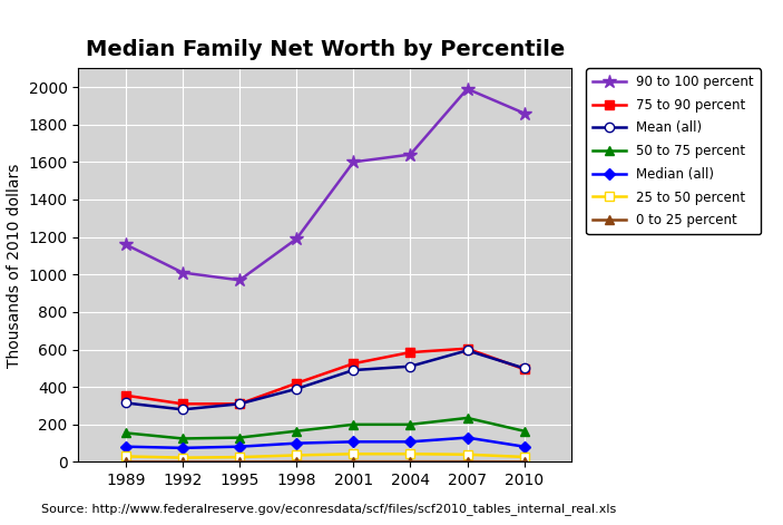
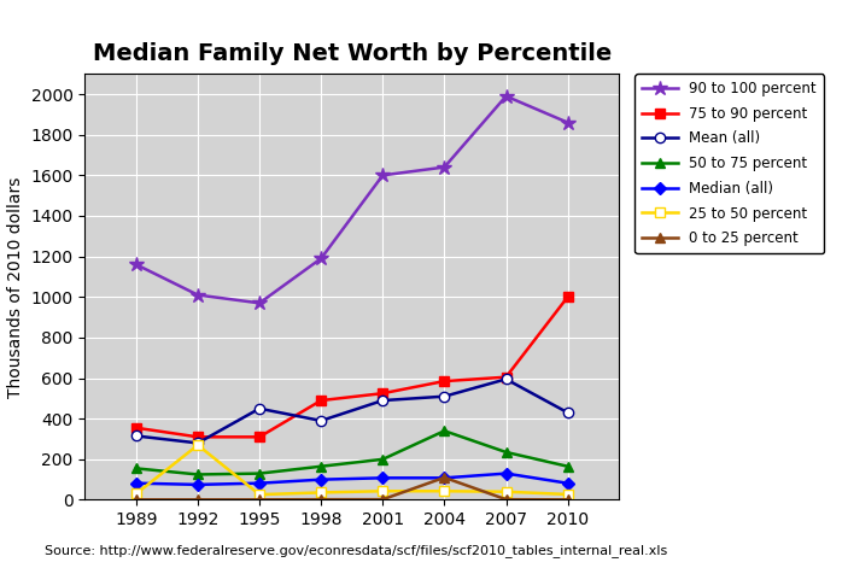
25 to 50 percent/1992: 20 -> 270
Mean (all)/1995: 310 -> 450
75 to 90 percent/1998: 420 -> 490
50 to 75 percent/2004: 200 -> 340
0 to 25 percent/2004: 0 -> 110
75 to 90 percent/2010: 500 -> 1000
Mean (all)/2010: 500 -> 430
